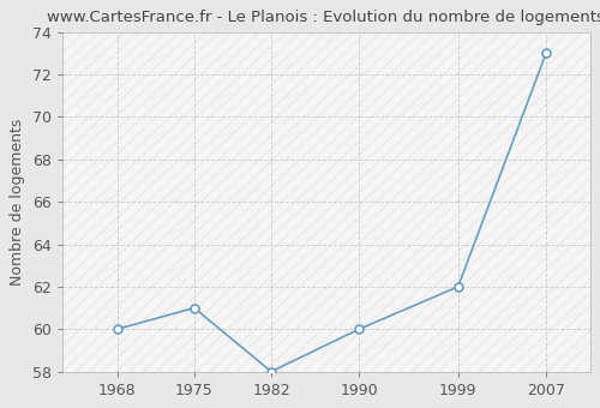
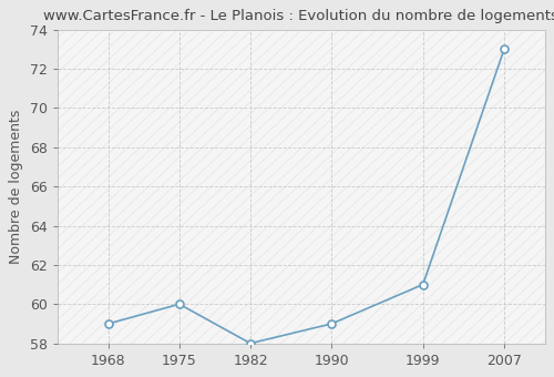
1968: 60 -> 59
1975: 61 -> 60
1990: 60 -> 59
1999: 62 -> 61
